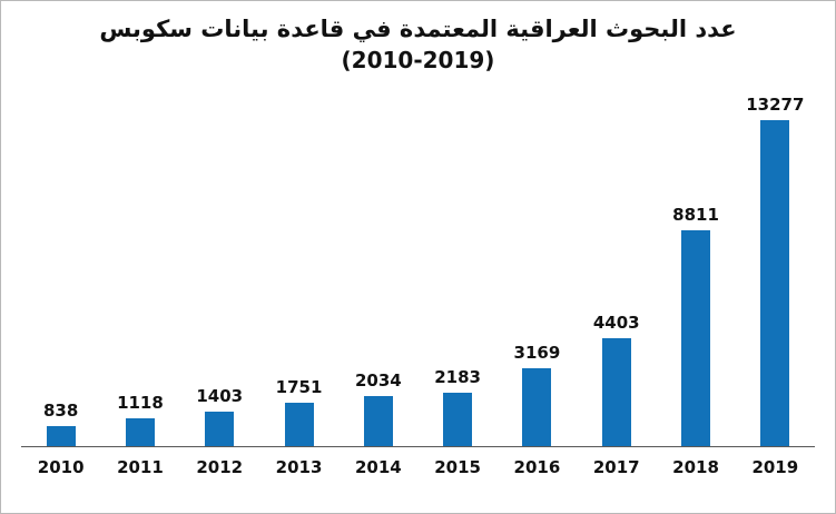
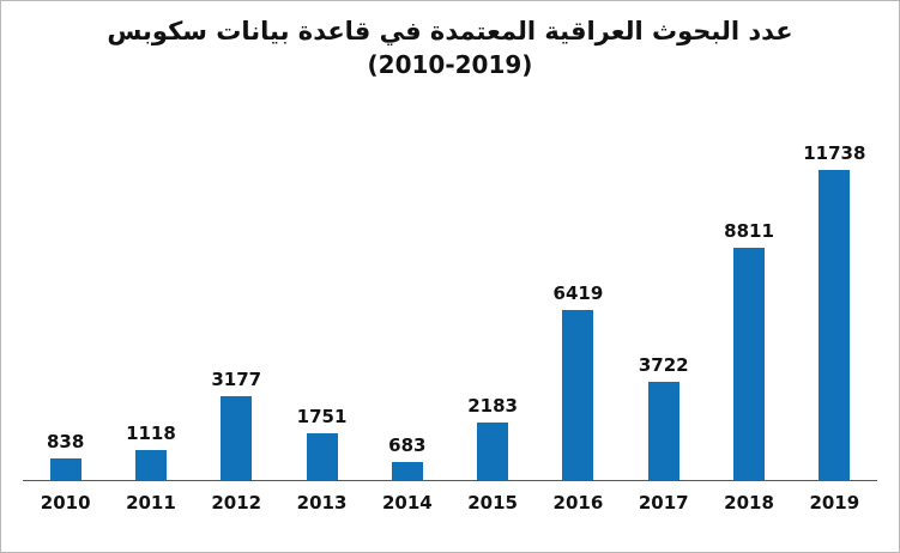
2012: 1403 -> 3177
2014: 2034 -> 683
2016: 3169 -> 6419
2017: 4403 -> 3722
2019: 13277 -> 11738
